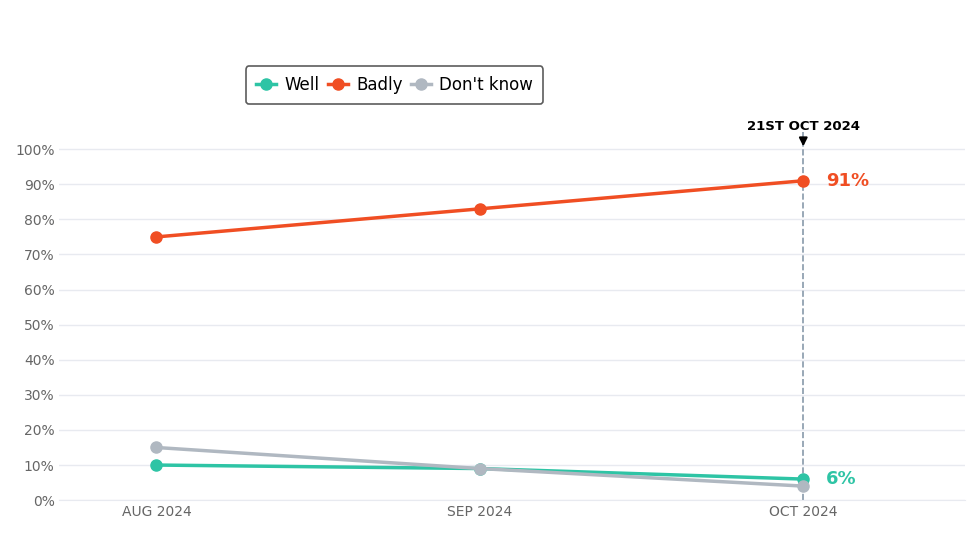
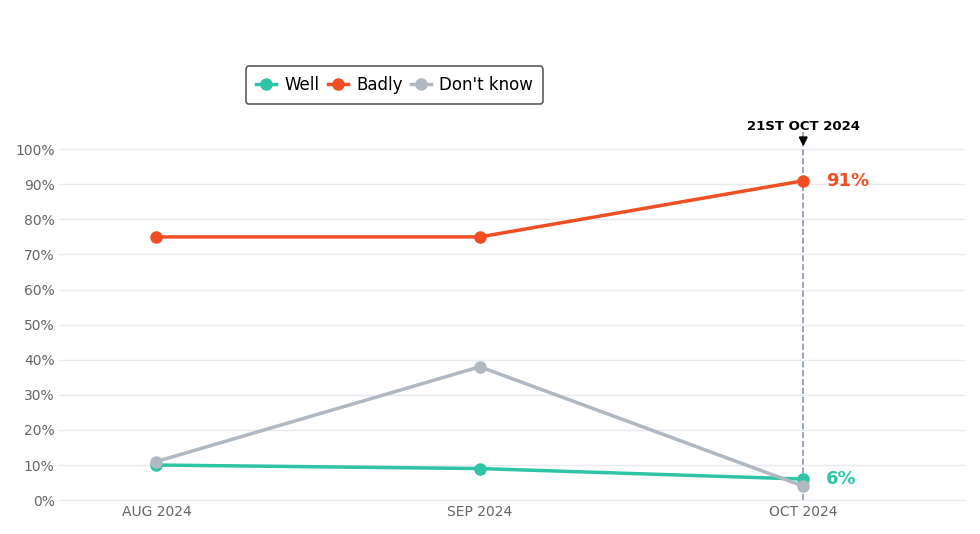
Don't know/AUG 2024: 15% -> 11%
Badly/SEP 2024: 83% -> 75%
Don't know/SEP 2024: 9% -> 38%
